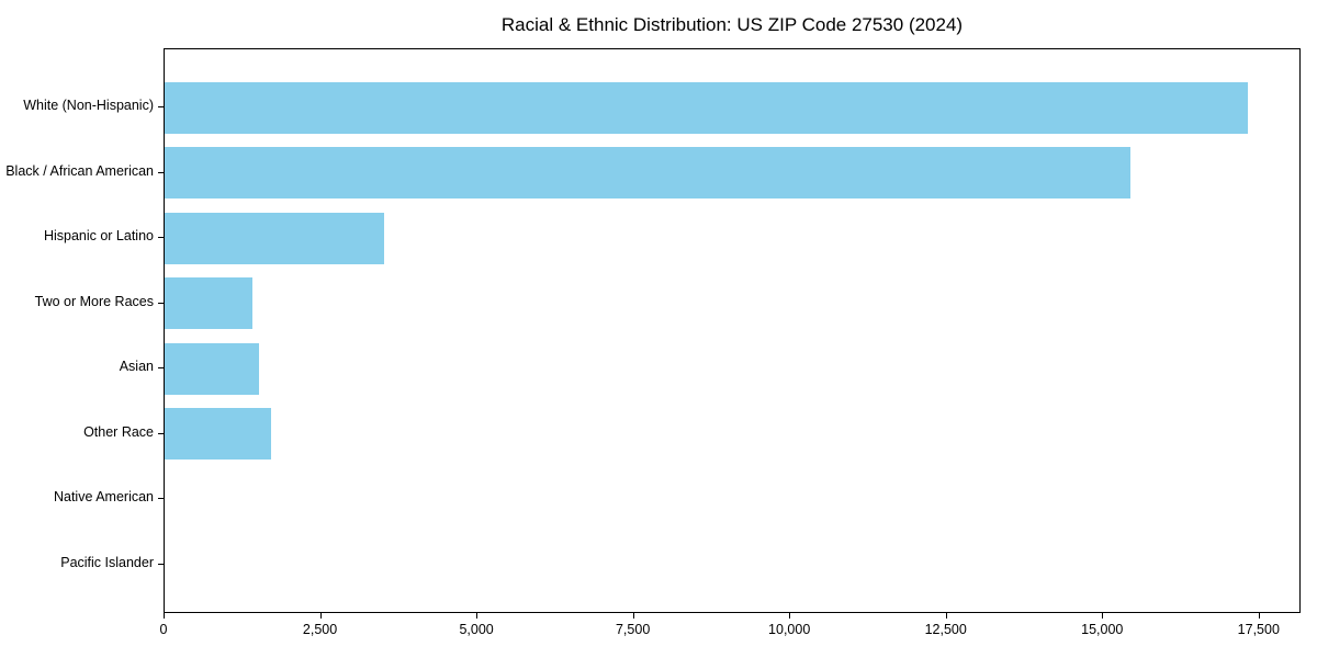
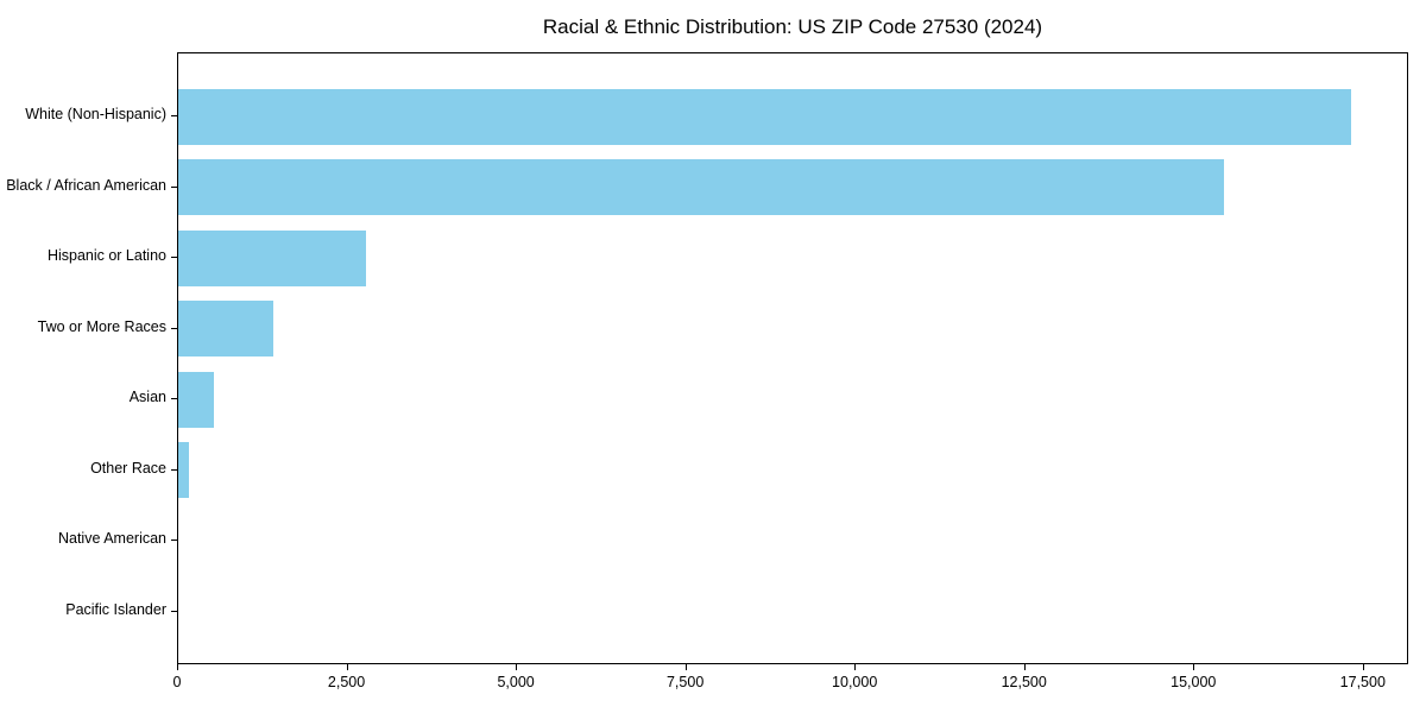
Hispanic or Latino: 3500 -> 2800
Asian: 1500 -> 500
Other Race: 1700 -> 200
